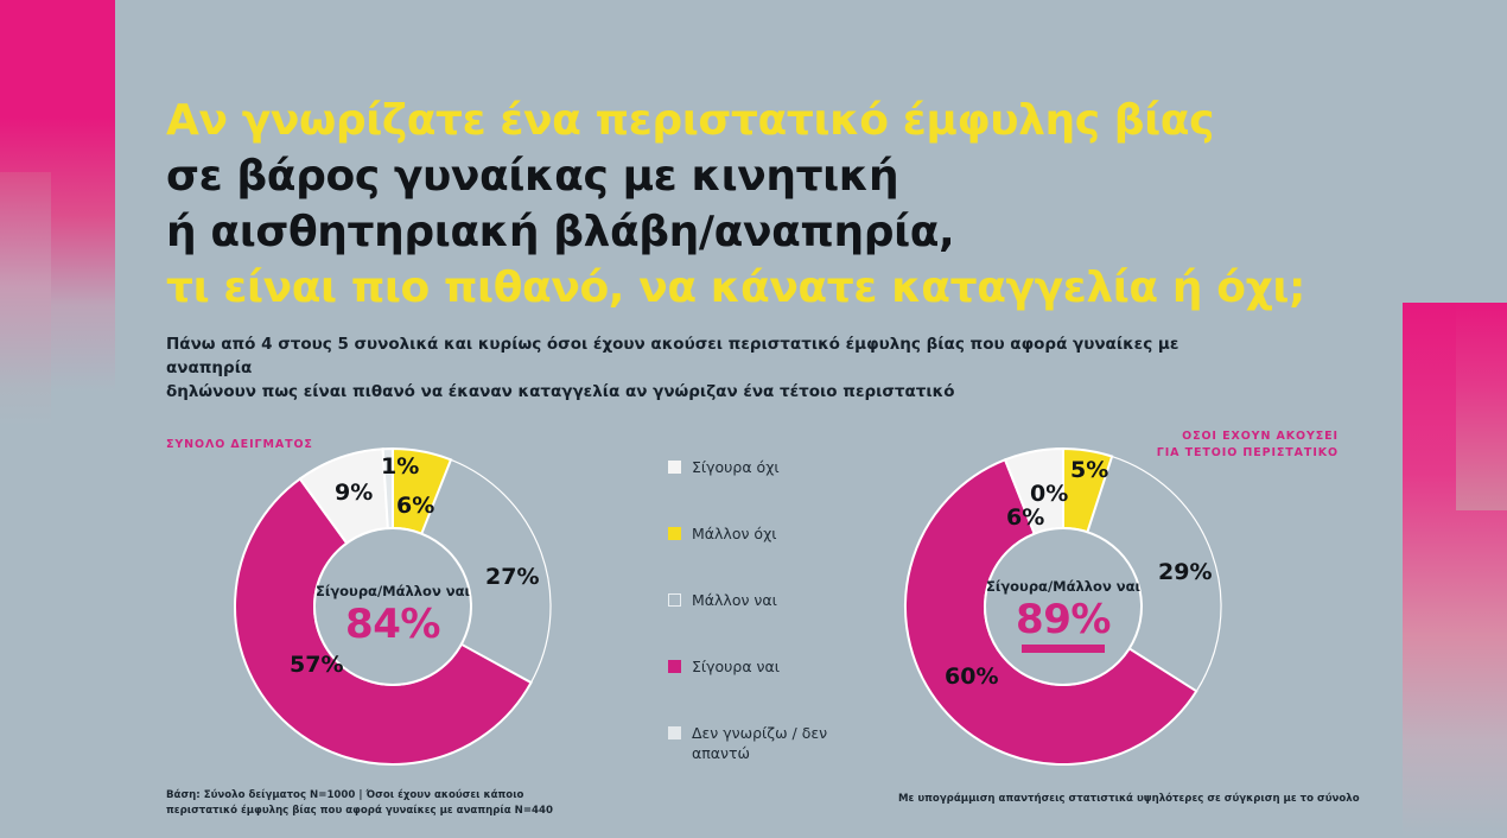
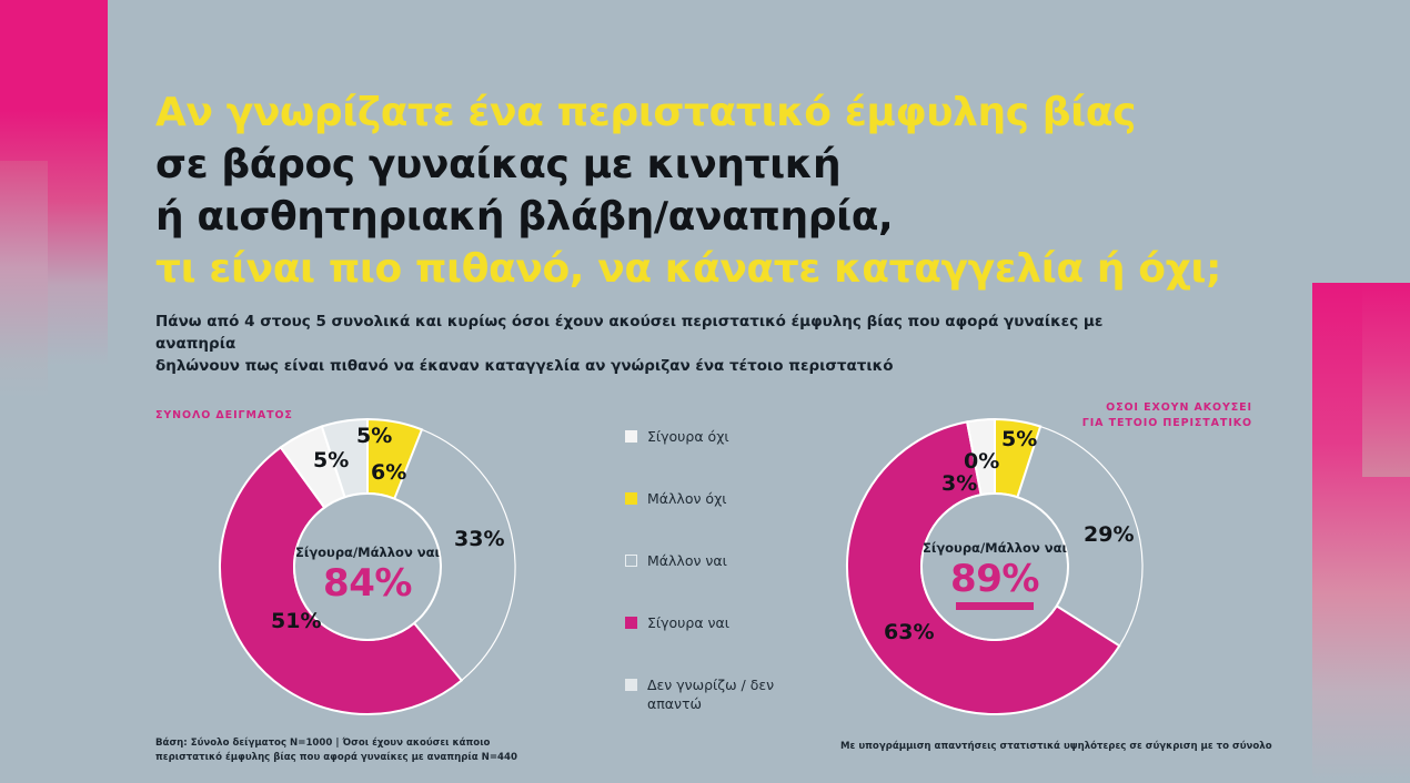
ΣΥΝΟΛΟ ΔΕΙΓΜΑΤΟΣ/Μάλλον ναι: 27% -> 33%
ΣΥΝΟΛΟ ΔΕΙΓΜΑΤΟΣ/Σίγουρα ναι: 57% -> 51%
ΣΥΝΟΛΟ ΔΕΙΓΜΑΤΟΣ/Σίγουρα όχι: 9% -> 5%
ΣΥΝΟΛΟ ΔΕΙΓΜΑΤΟΣ/Δεν γνωρίζω / δεν απαντώ: 1% -> 5%
ΟΣΟΙ ΕΧΟΥΝ ΑΚΟΥΣΕΙ ΓΙΑ ΤΕΤΟΙΟ ΠΕΡΙΣΤΑΤΙΚΟ/Σίγουρα ναι: 60% -> 63%
ΟΣΟΙ ΕΧΟΥΝ ΑΚΟΥΣΕΙ ΓΙΑ ΤΕΤΟΙΟ ΠΕΡΙΣΤΑΤΙΚΟ/Σίγουρα όχι: 6% -> 3%
